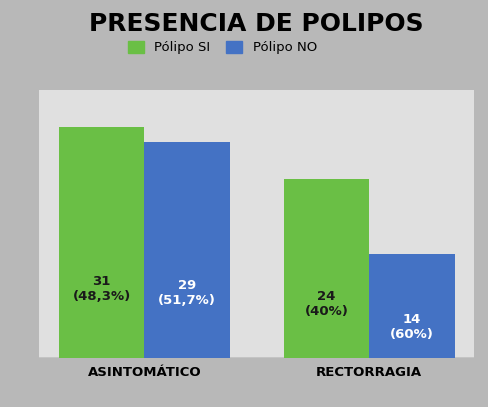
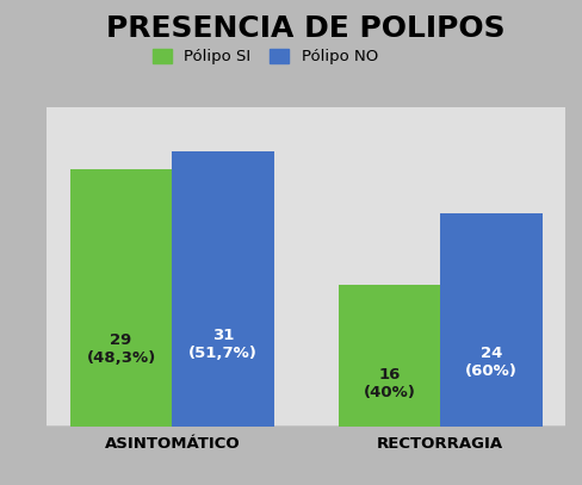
Pólipo SI/ASINTOMÁTICO: 31 -> 29
Pólipo NO/ASINTOMÁTICO: 29 -> 31
Pólipo SI/RECTORRAGIA: 24 -> 16
Pólipo NO/RECTORRAGIA: 14 -> 24
